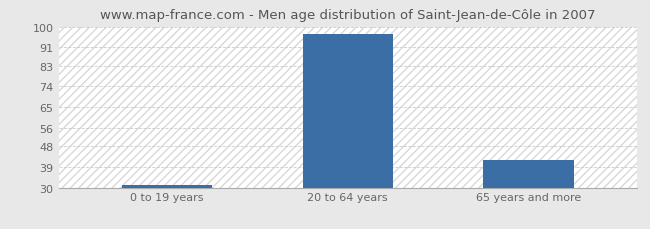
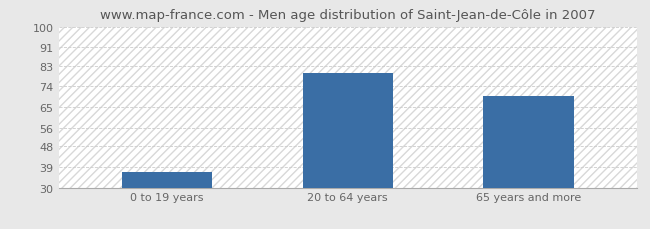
0 to 19 years: 31 -> 37
20 to 64 years: 97 -> 80
65 years and more: 42 -> 70
